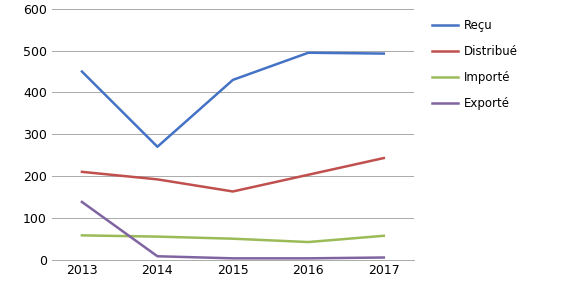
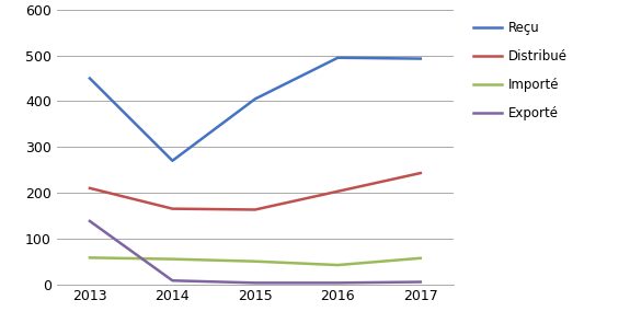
Distribué/2014: 192 -> 165
Reçu/2015: 430 -> 405
